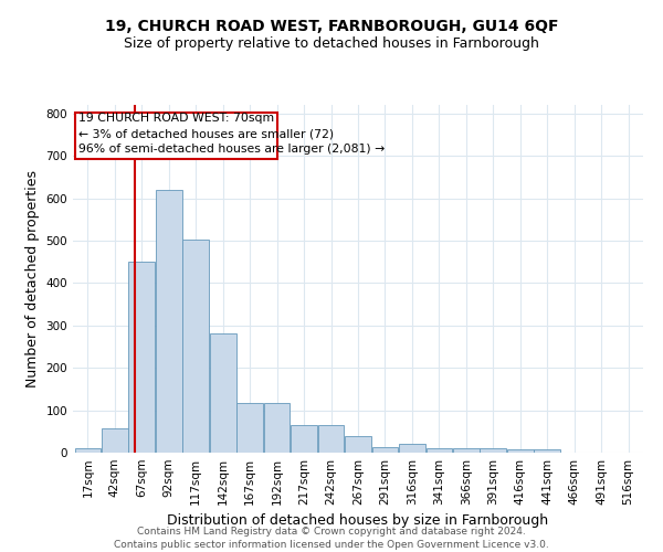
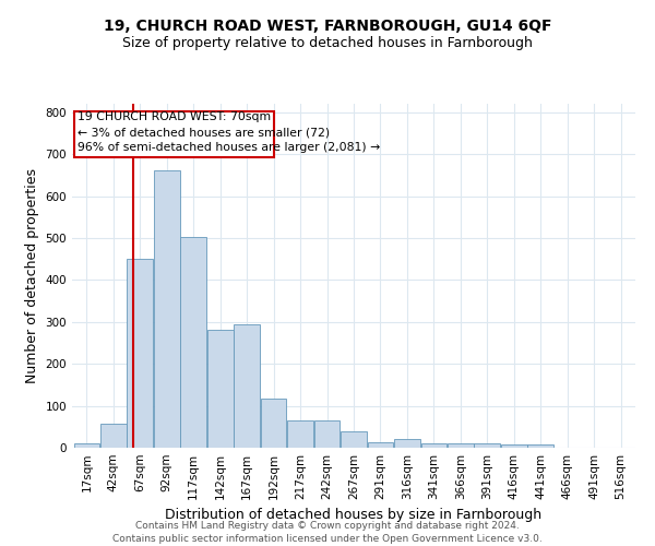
92sqm: 620 -> 660
167sqm: 117 -> 295
